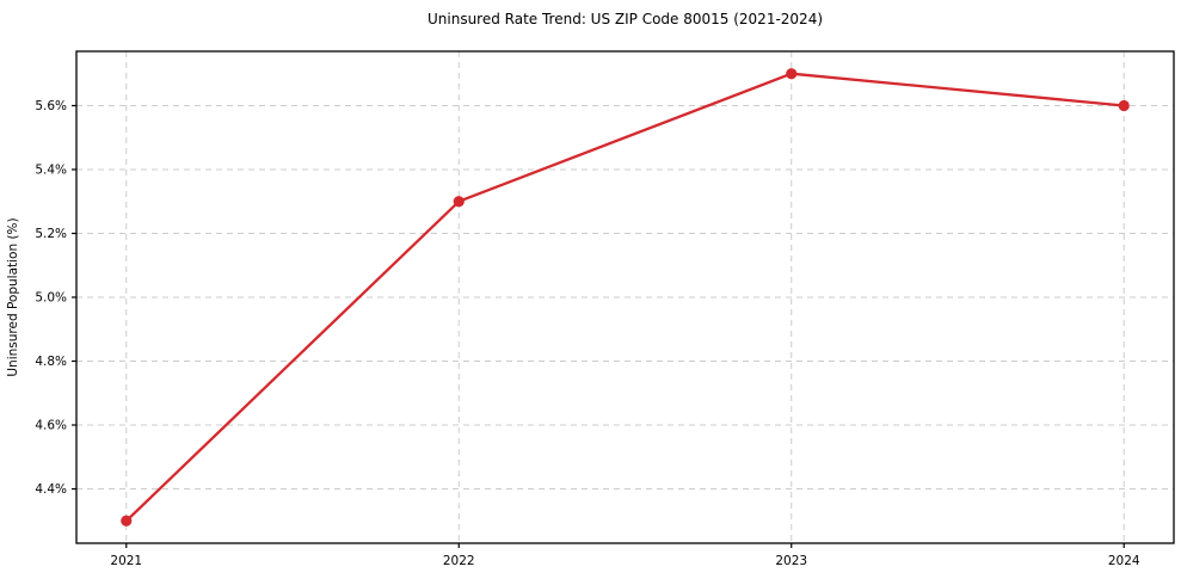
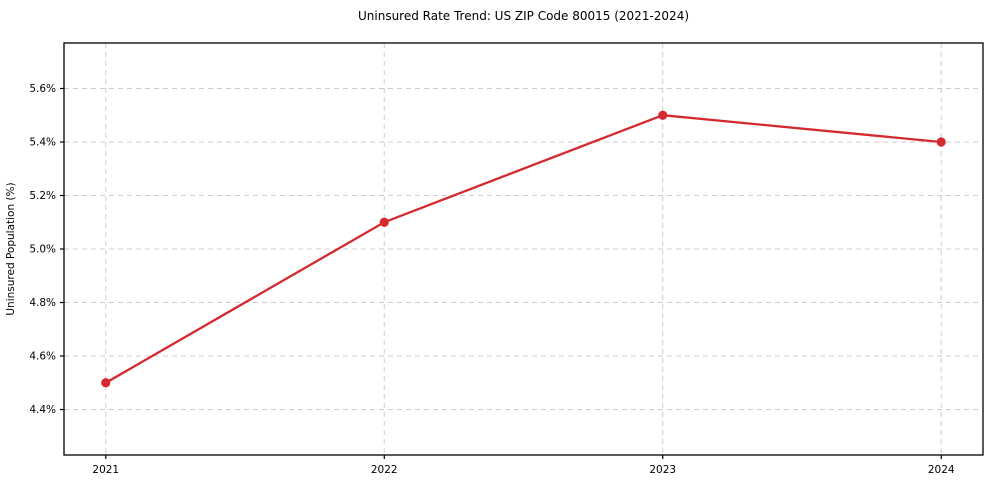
2021: 4.3% -> 4.5%
2022: 5.3% -> 5.1%
2023: 5.7% -> 5.5%
2024: 5.6% -> 5.4%
